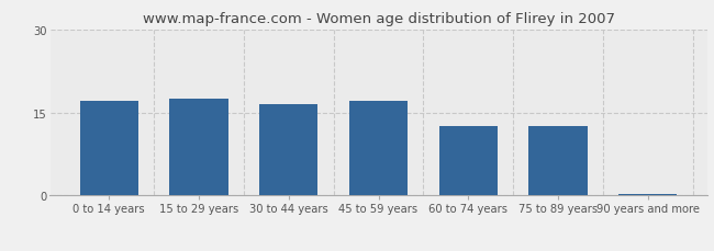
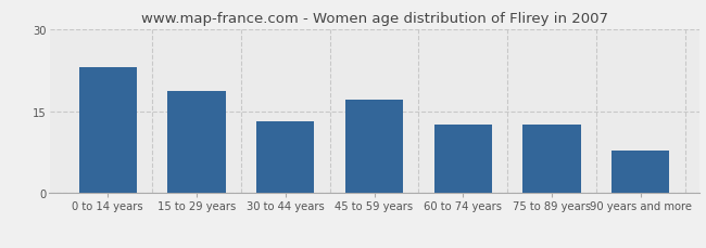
0 to 14 years: 17.0 -> 23.0
15 to 29 years: 17.5 -> 18.6
30 to 44 years: 16.5 -> 13.2
90 years and more: 0.2 -> 7.8
